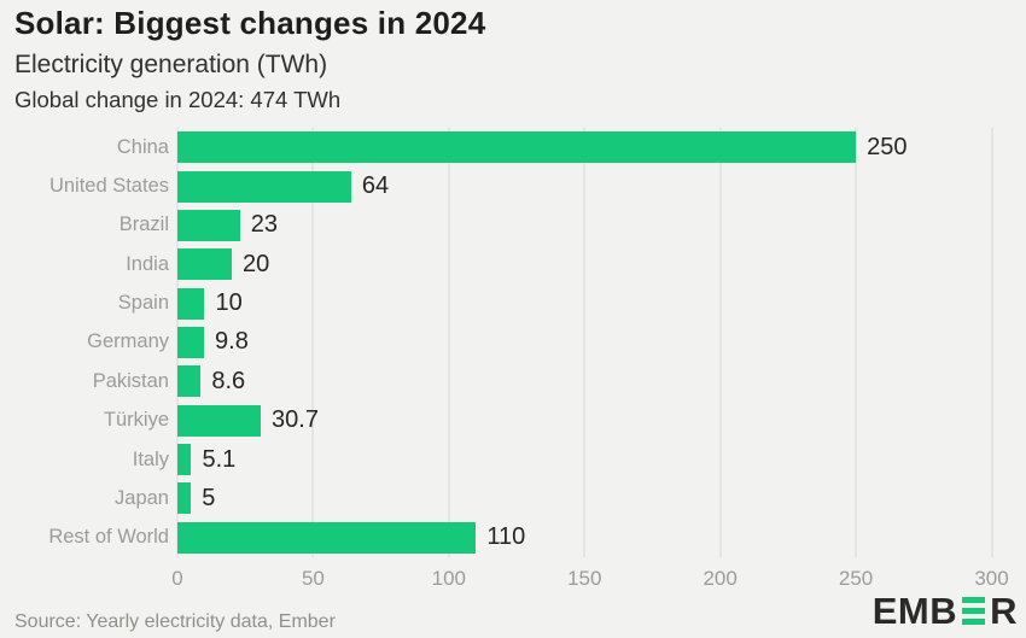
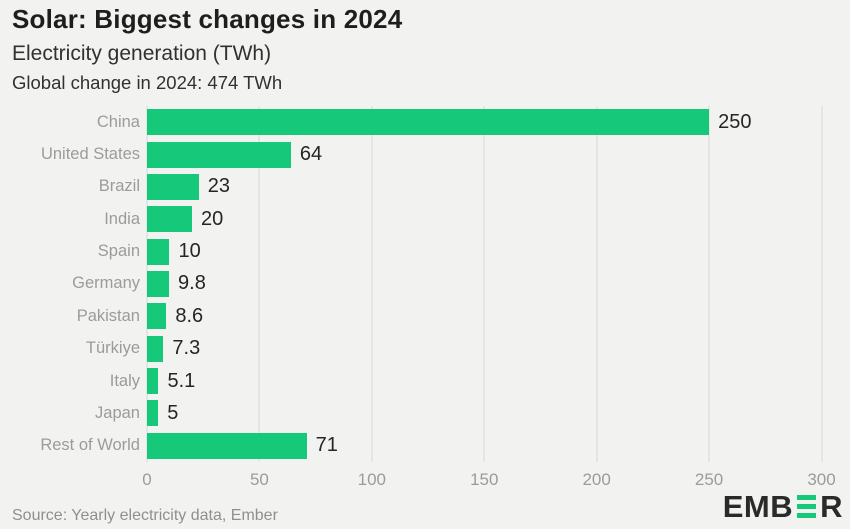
Türkiye: 30.7 -> 7.3
Rest of World: 110 -> 71
